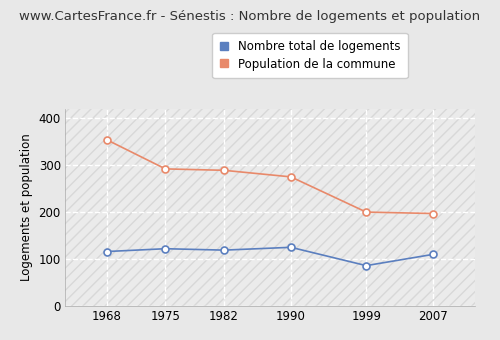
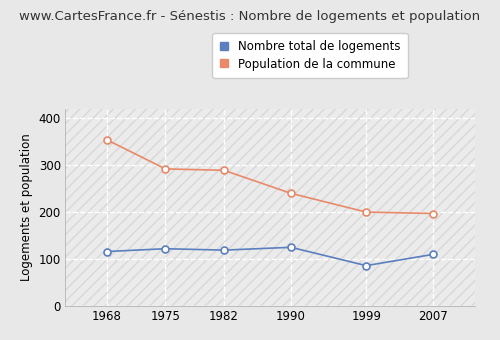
Population de la commune/1990: 275 -> 240
